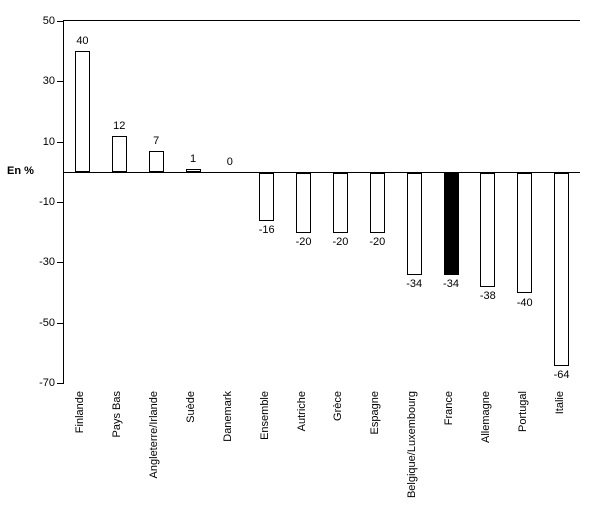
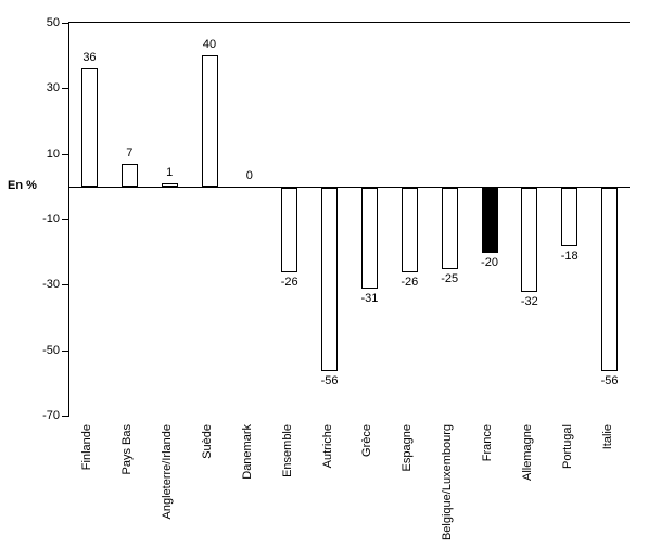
Finlande: 40 -> 36
Pays Bas: 12 -> 7
Angleterre/Irlande: 7 -> 1
Suède: 1 -> 40
Ensemble: -16 -> -26
Autriche: -20 -> -56
Grèce: -20 -> -31
Espagne: -20 -> -26
Belgique/Luxembourg: -34 -> -25
France: -34 -> -20
Allemagne: -38 -> -32
Portugal: -40 -> -18
Italie: -64 -> -56
